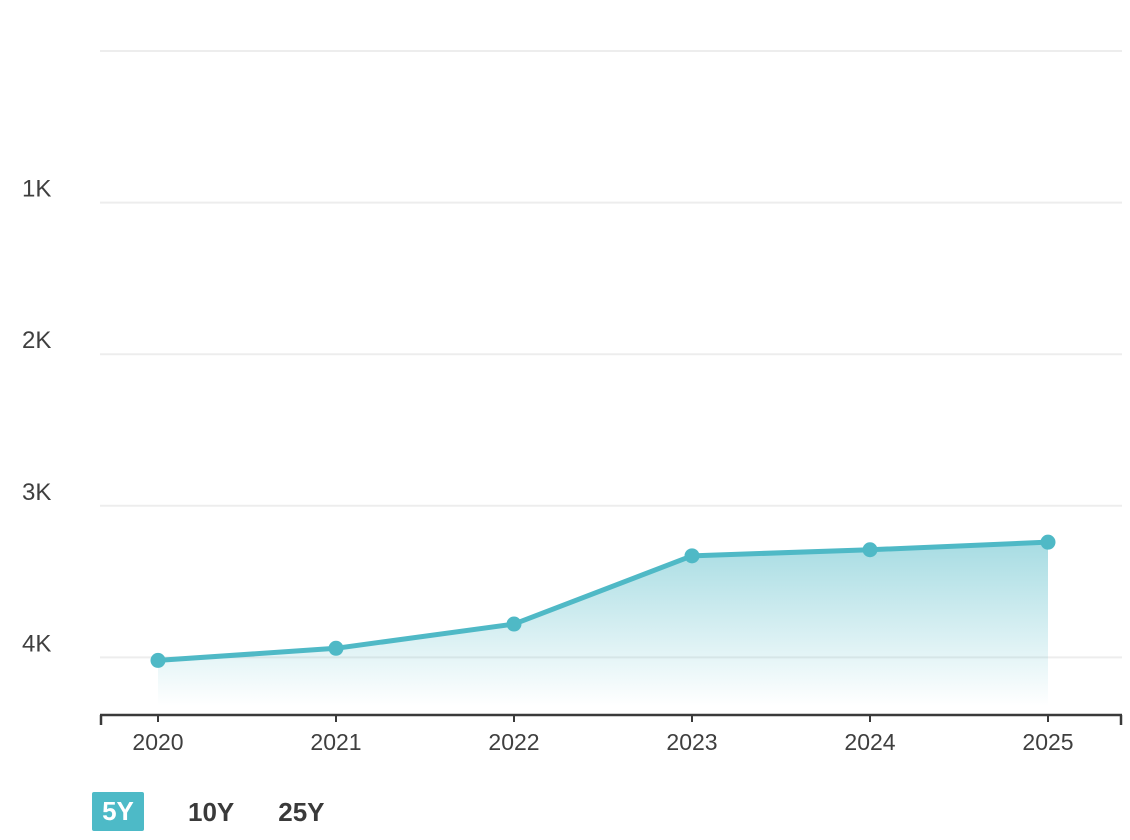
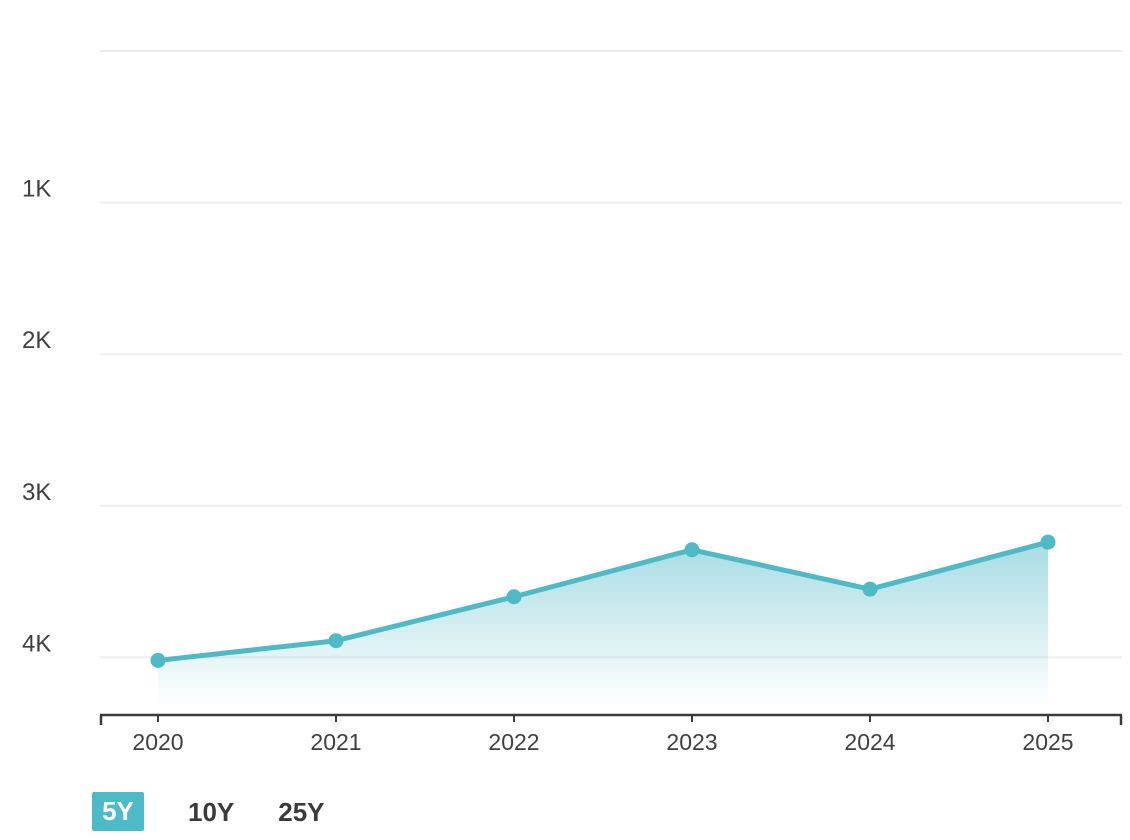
2021: 3.94K -> 3.89K
2022: 3.78K -> 3.60K
2023: 3.33K -> 3.29K
2024: 3.29K -> 3.55K
